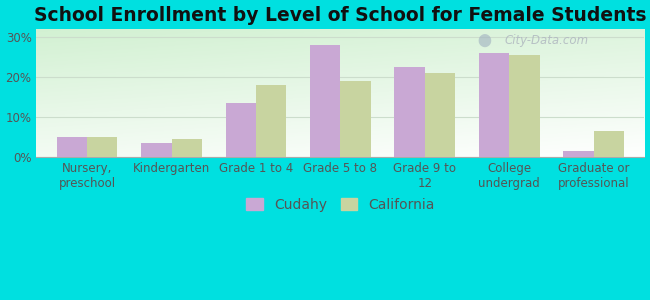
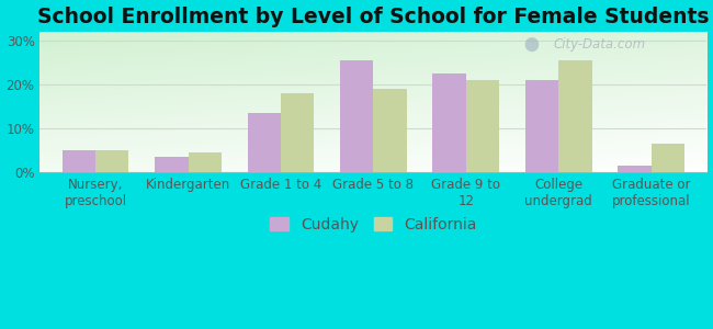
Cudahy/Grade 5 to 8: 28.0% -> 25.5%
Cudahy/College undergrad: 26.0% -> 21.0%
